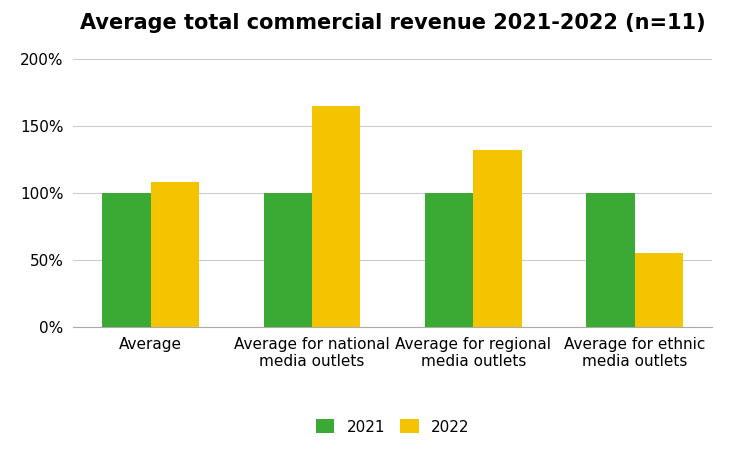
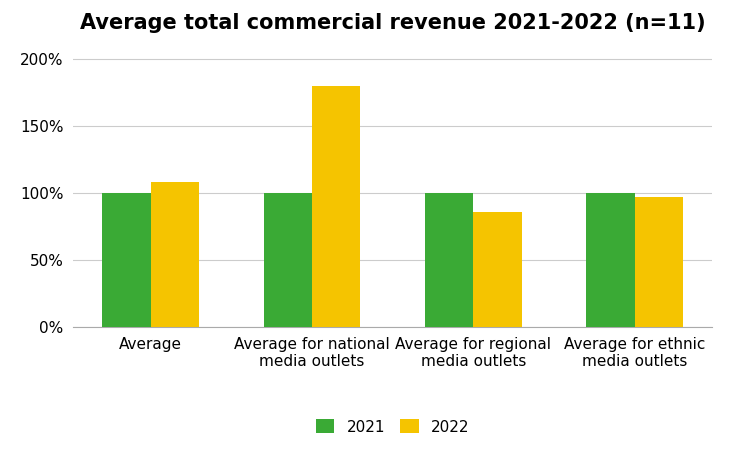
2022/Average for national media outlets: 165% -> 180%
2022/Average for regional media outlets: 132% -> 86%
2022/Average for ethnic media outlets: 55% -> 97%
